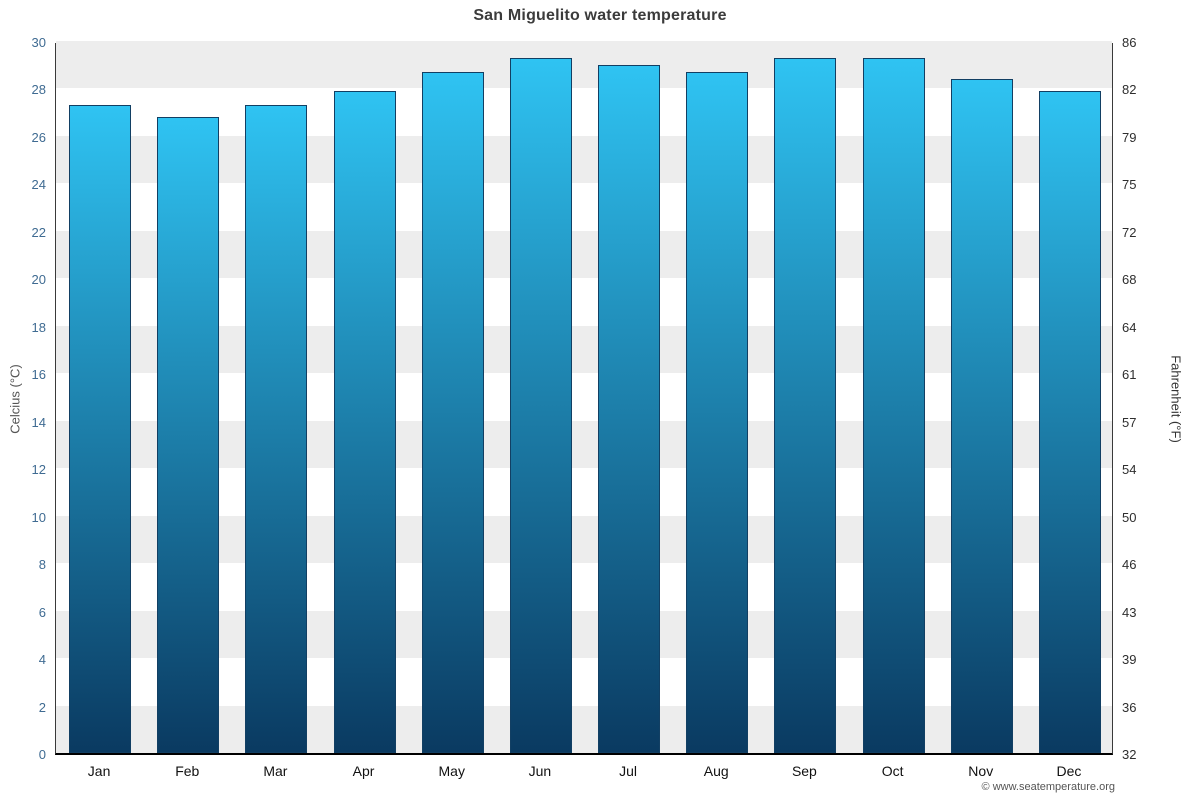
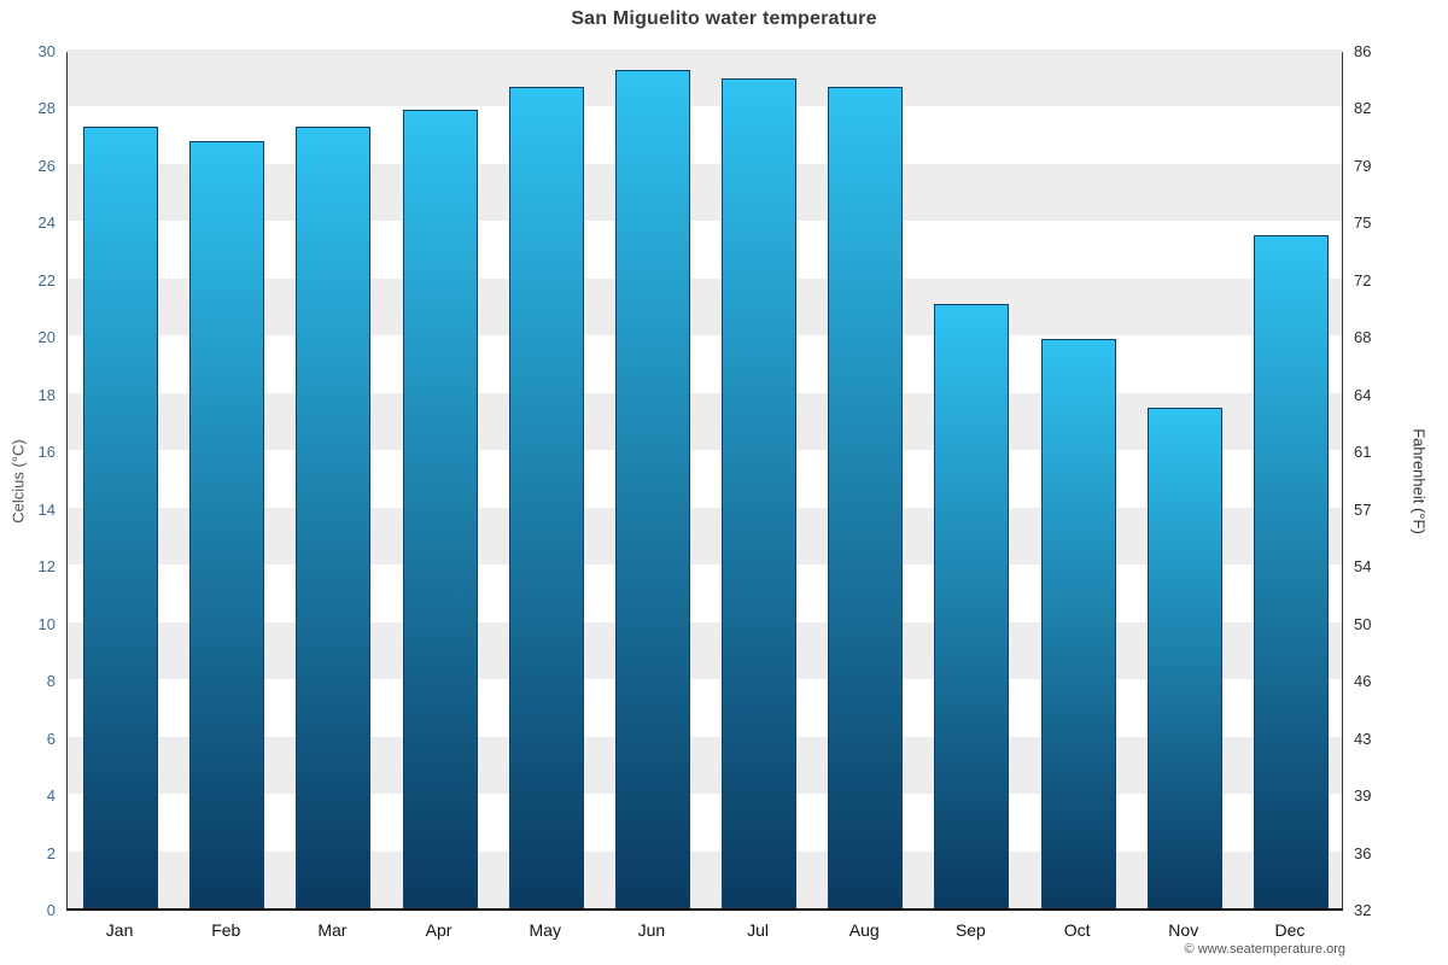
Sep: 29.3 -> 21.1
Oct: 29.3 -> 19.9
Nov: 28.4 -> 17.5
Dec: 27.9 -> 23.5
